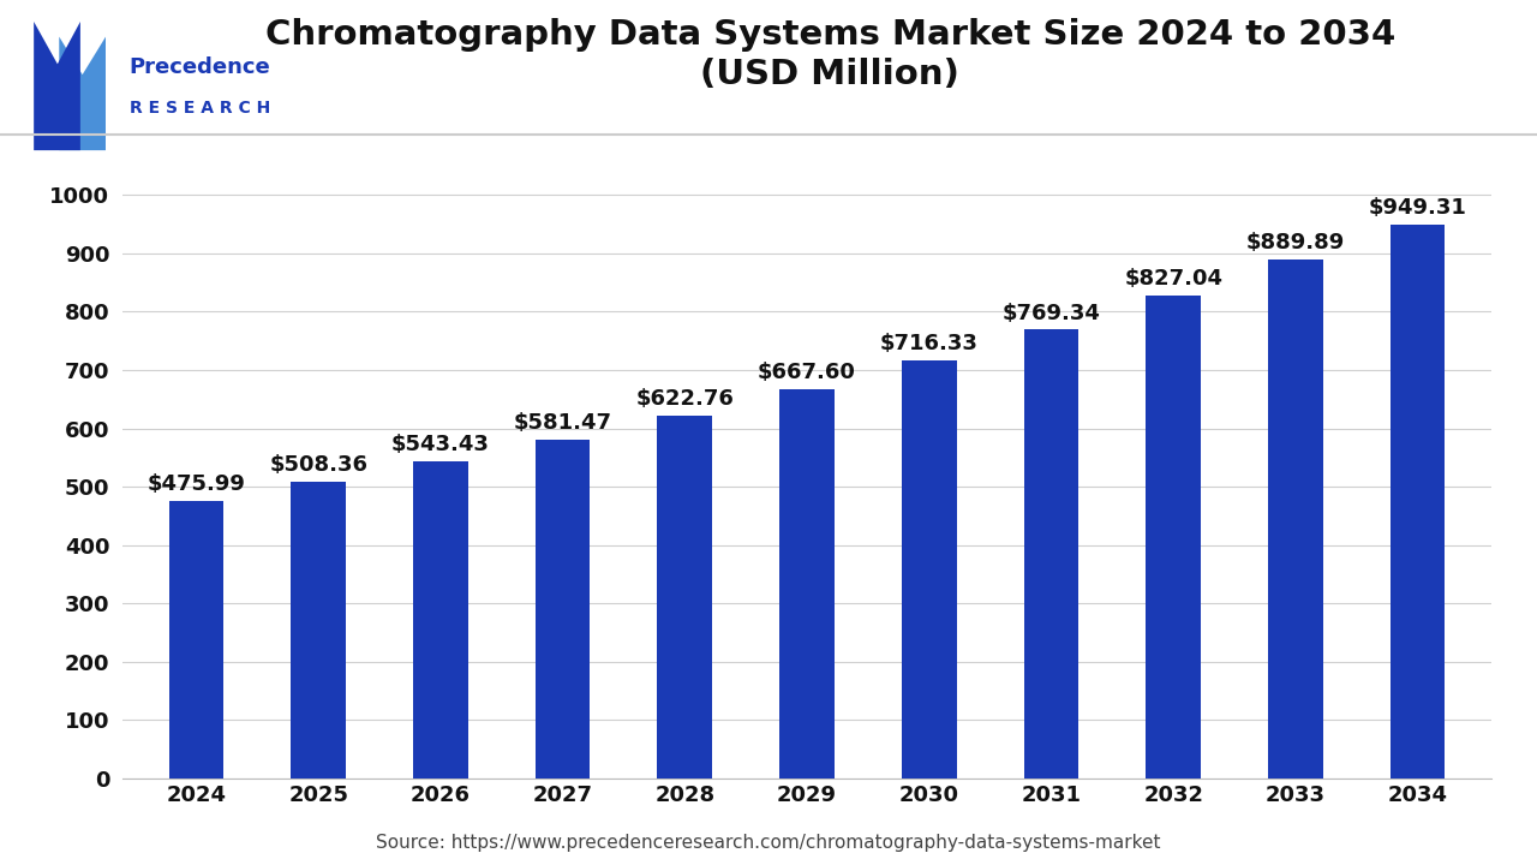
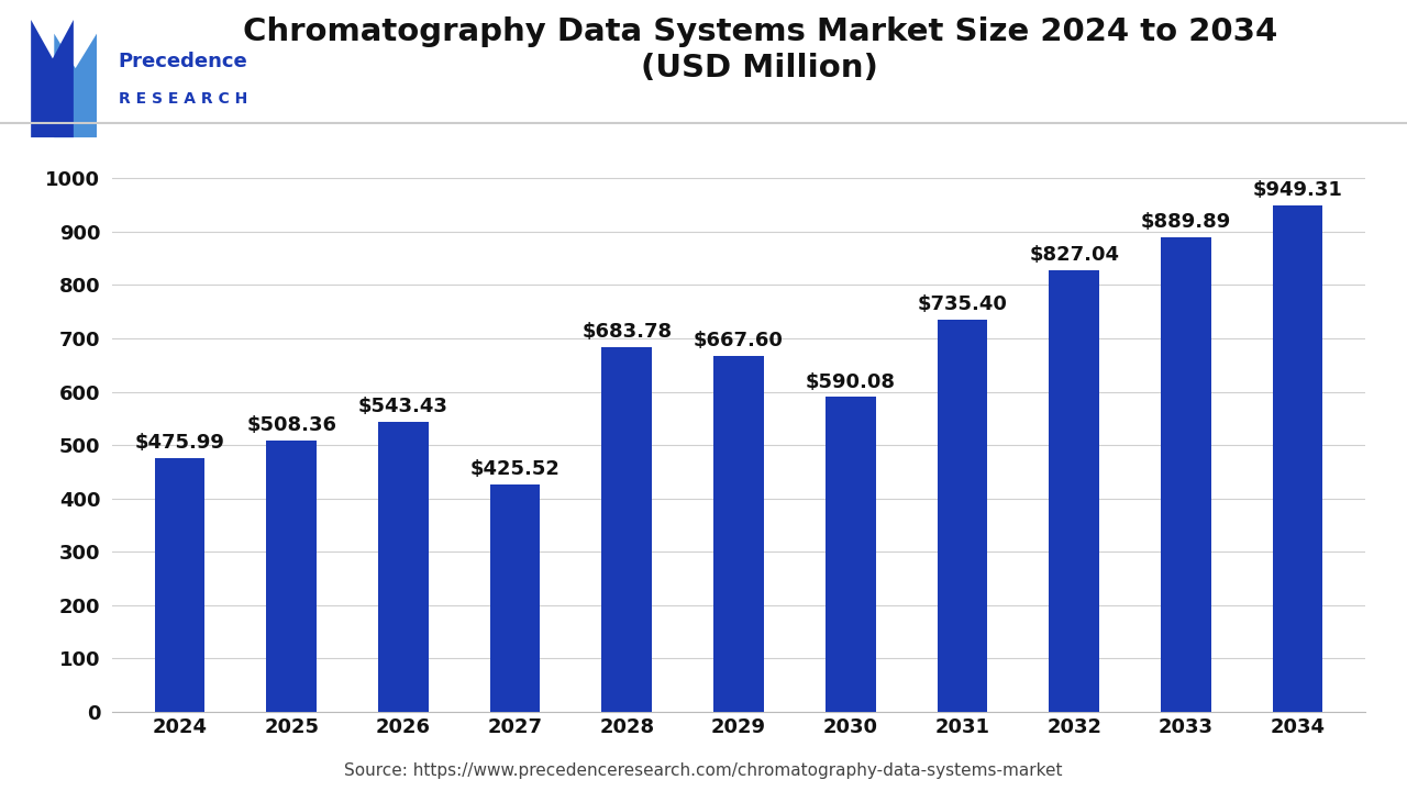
2027: $581.47 -> $425.52
2028: $622.76 -> $683.78
2030: $716.33 -> $590.08
2031: $769.34 -> $735.40
